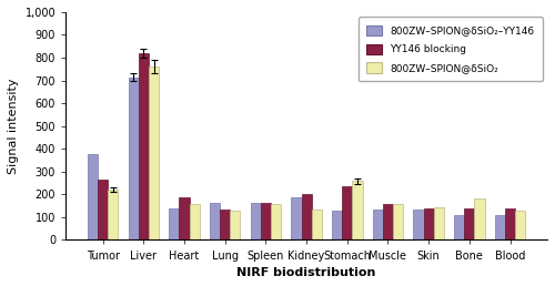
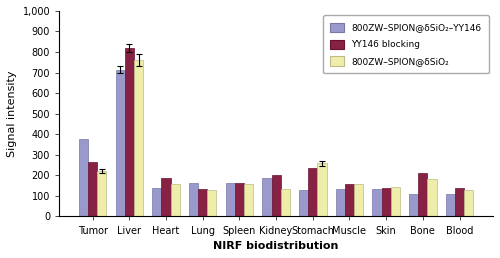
YY146 blocking/Bone: 138 -> 210
